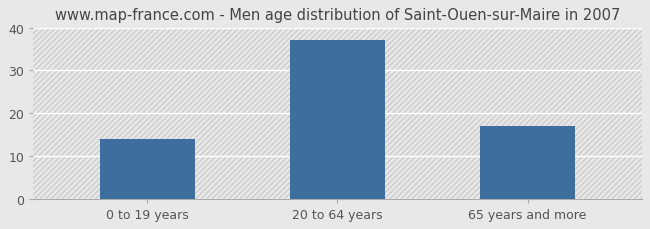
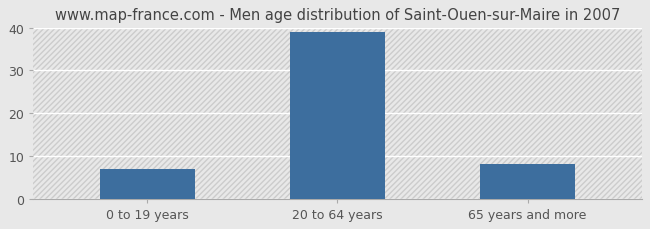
0 to 19 years: 14 -> 7
20 to 64 years: 37 -> 39
65 years and more: 17 -> 8
